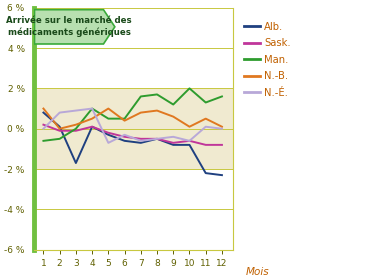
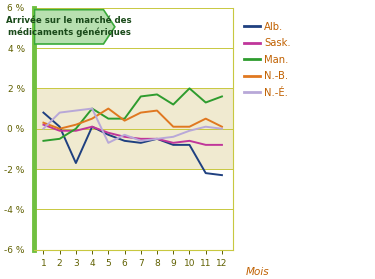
N.-B./1: 1.0 % -> 0.3 %
N.-B./9: 0.6 % -> 0.1 %
N.-É./10: -0.6 % -> -0.1 %
